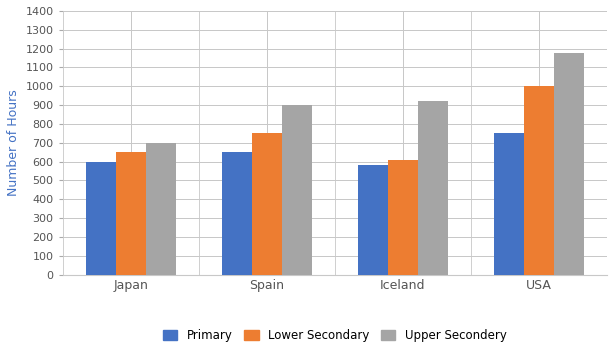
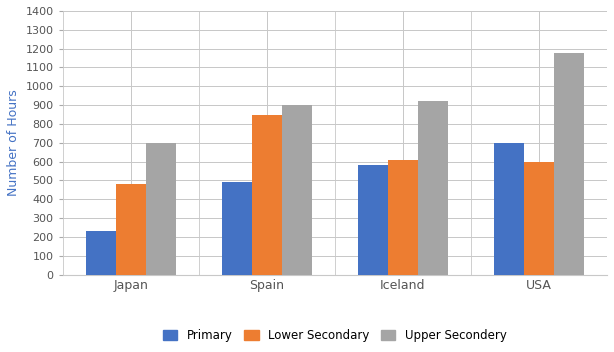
Primary/Japan: 600 -> 230
Lower Secondary/Japan: 650 -> 480
Primary/Spain: 650 -> 490
Lower Secondary/Spain: 750 -> 850
Primary/USA: 750 -> 700
Lower Secondary/USA: 1000 -> 600
